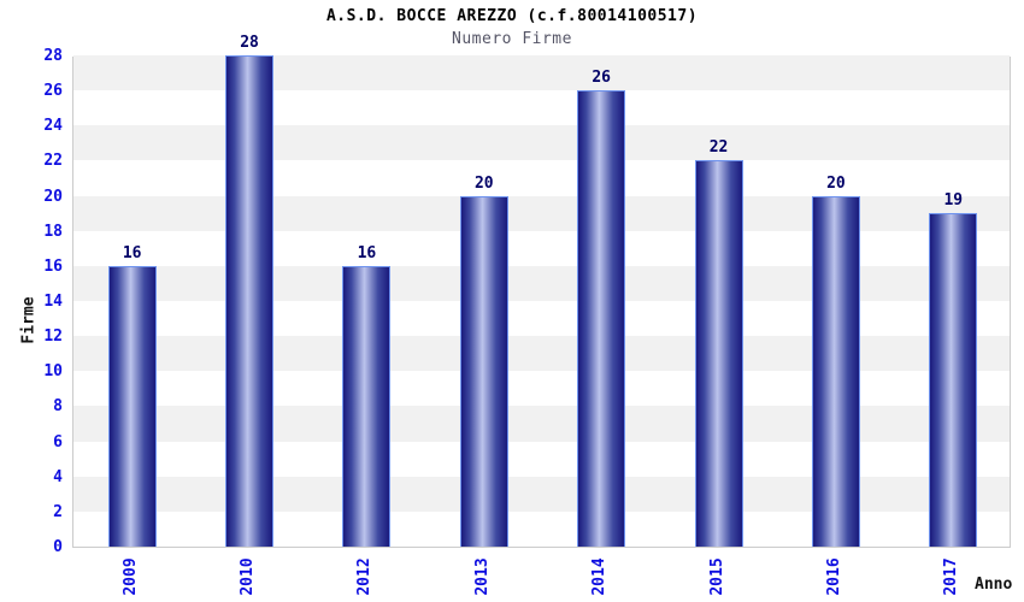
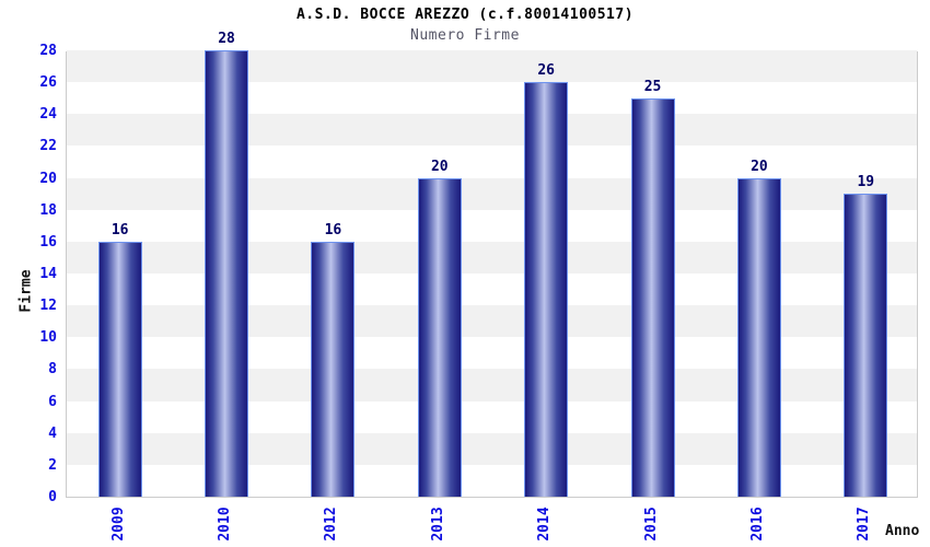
2015: 22 -> 25
